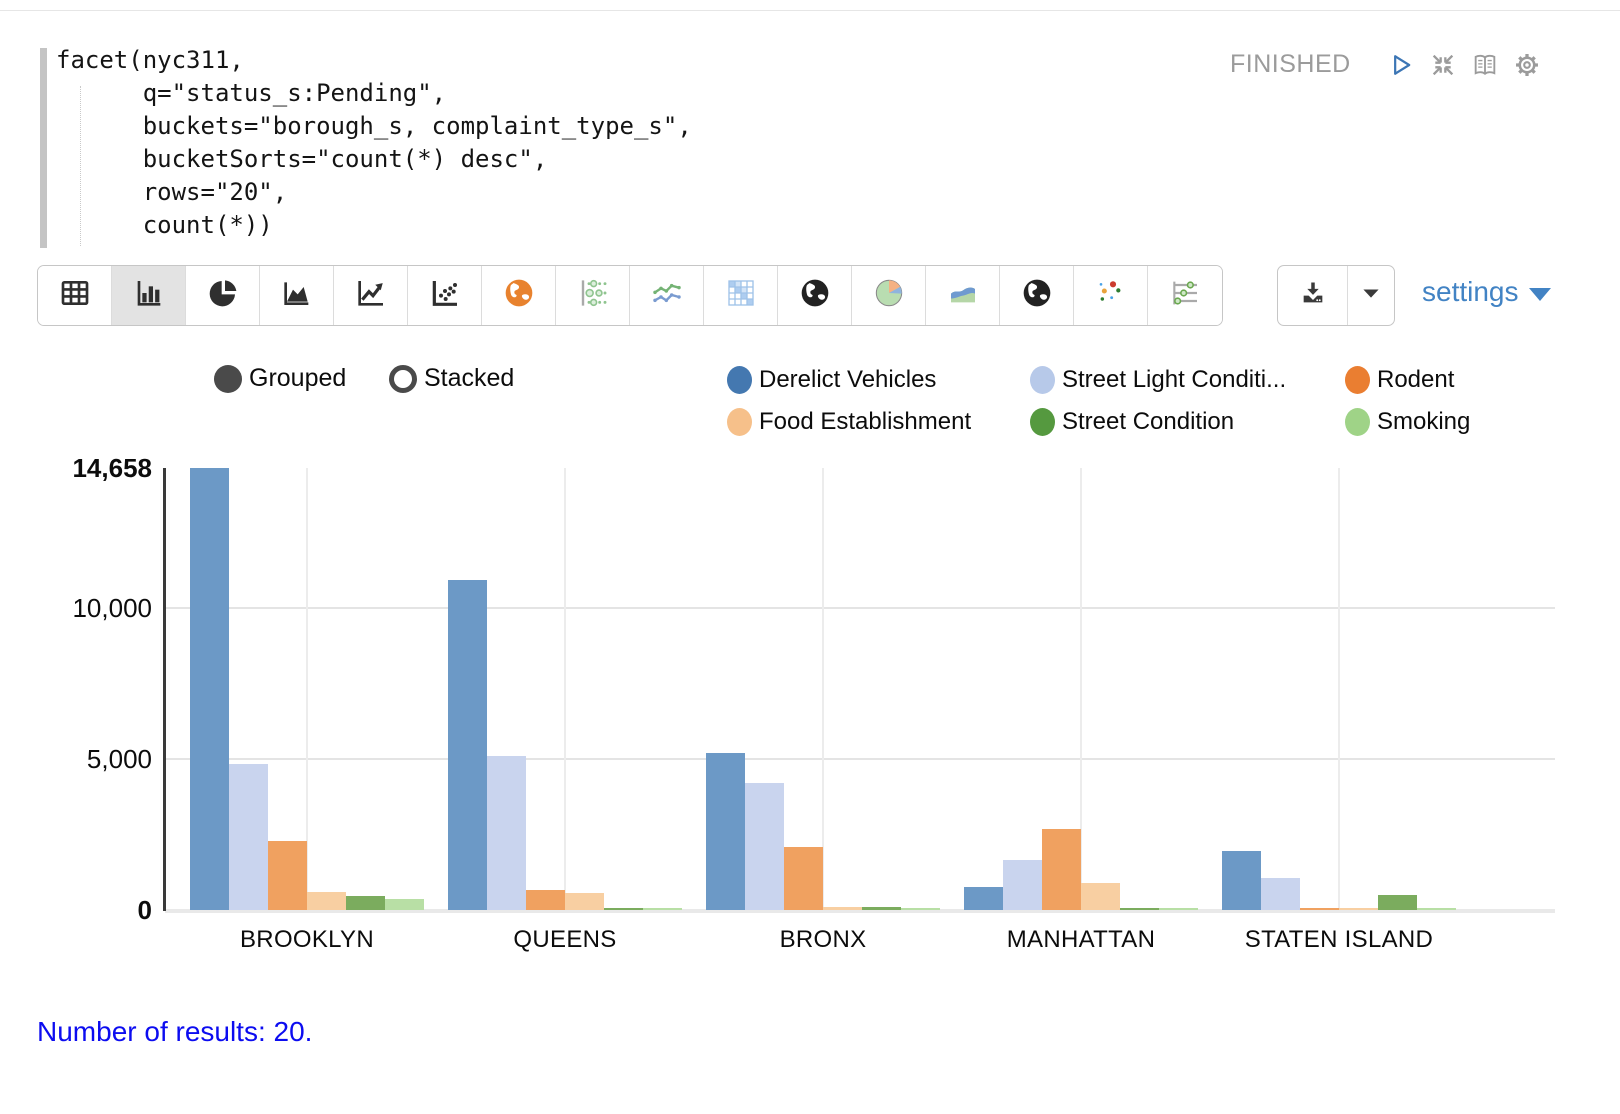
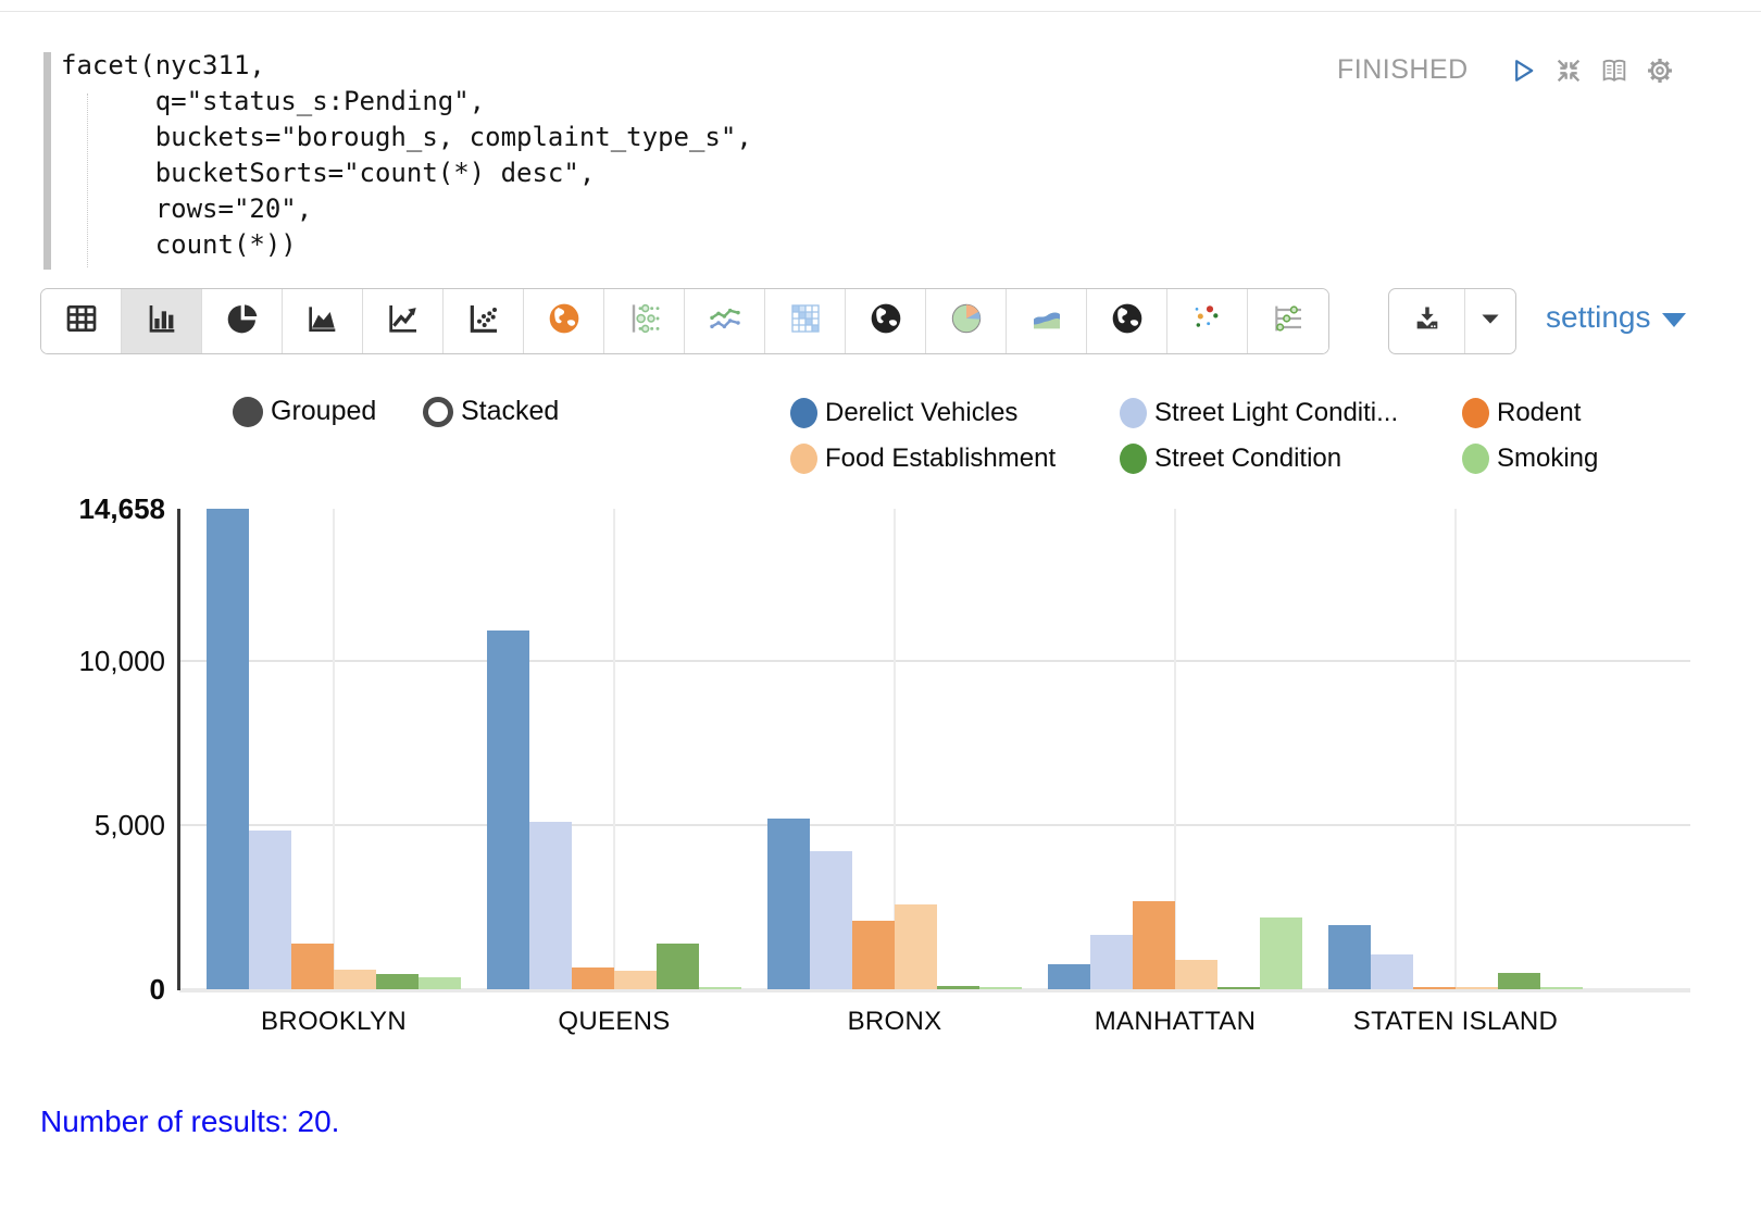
Rodent/BROOKLYN: 2300 -> 1400
Street Condition/QUEENS: 100 -> 1400
Food Establishment/BRONX: 100 -> 2600
Smoking/MANHATTAN: 100 -> 2200
